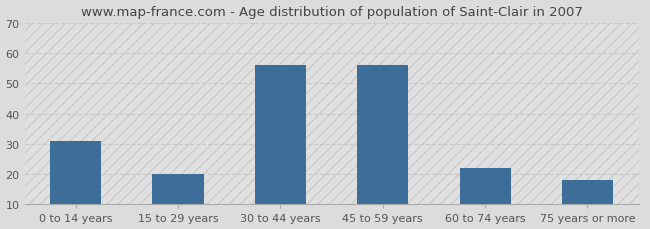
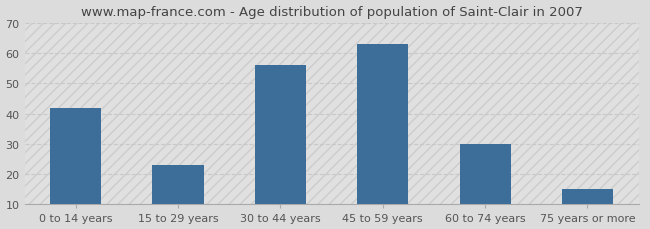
0 to 14 years: 31 -> 42
15 to 29 years: 20 -> 23
45 to 59 years: 56 -> 63
60 to 74 years: 22 -> 30
75 years or more: 18 -> 15
